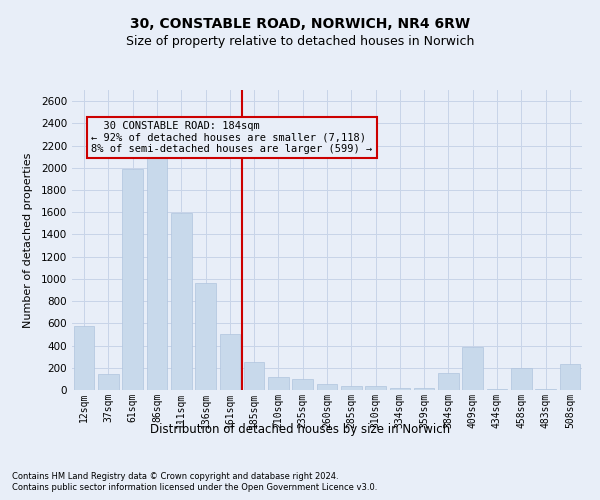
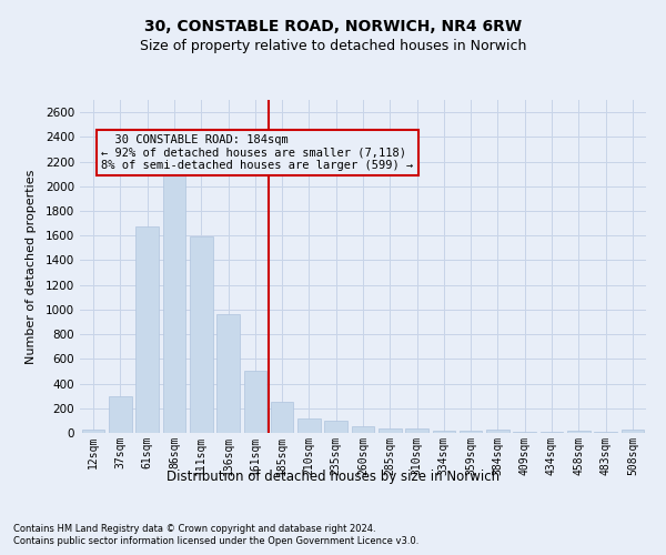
12sqm: 580 -> 20
37sqm: 140 -> 300
61sqm: 1990 -> 1670
384sqm: 150 -> 20
409sqm: 390 -> 10
458sqm: 200 -> 20
508sqm: 230 -> 20
